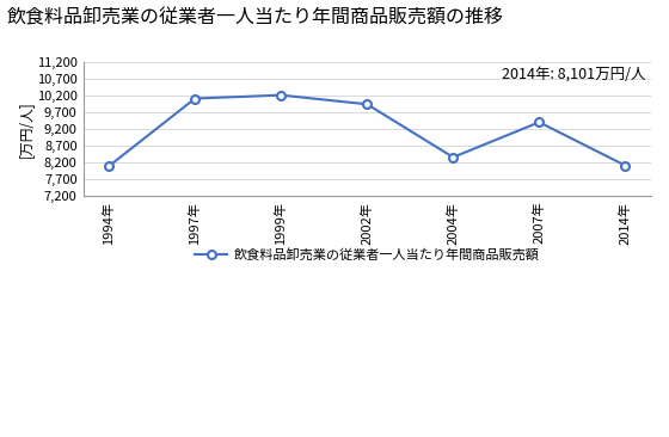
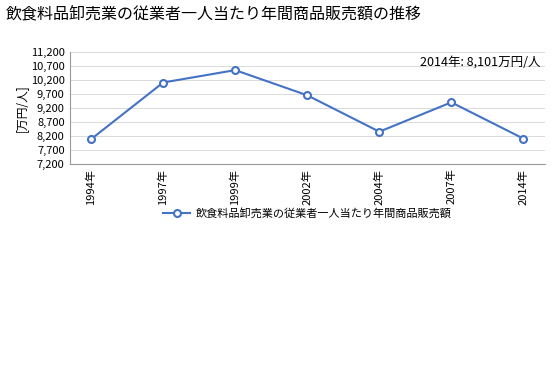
1999年: 10,210 -> 10,550
2002年: 9,940 -> 9,650
